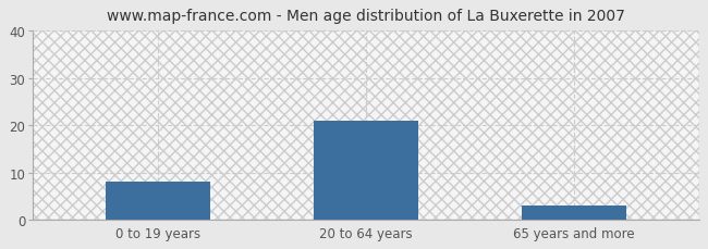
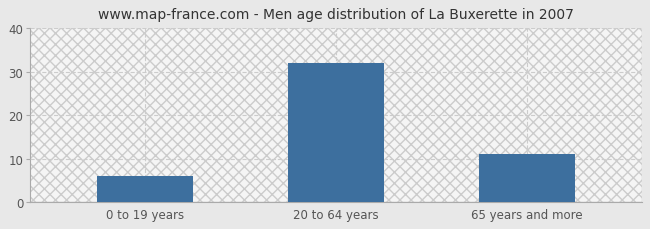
0 to 19 years: 8 -> 6
20 to 64 years: 21 -> 32
65 years and more: 3 -> 11
